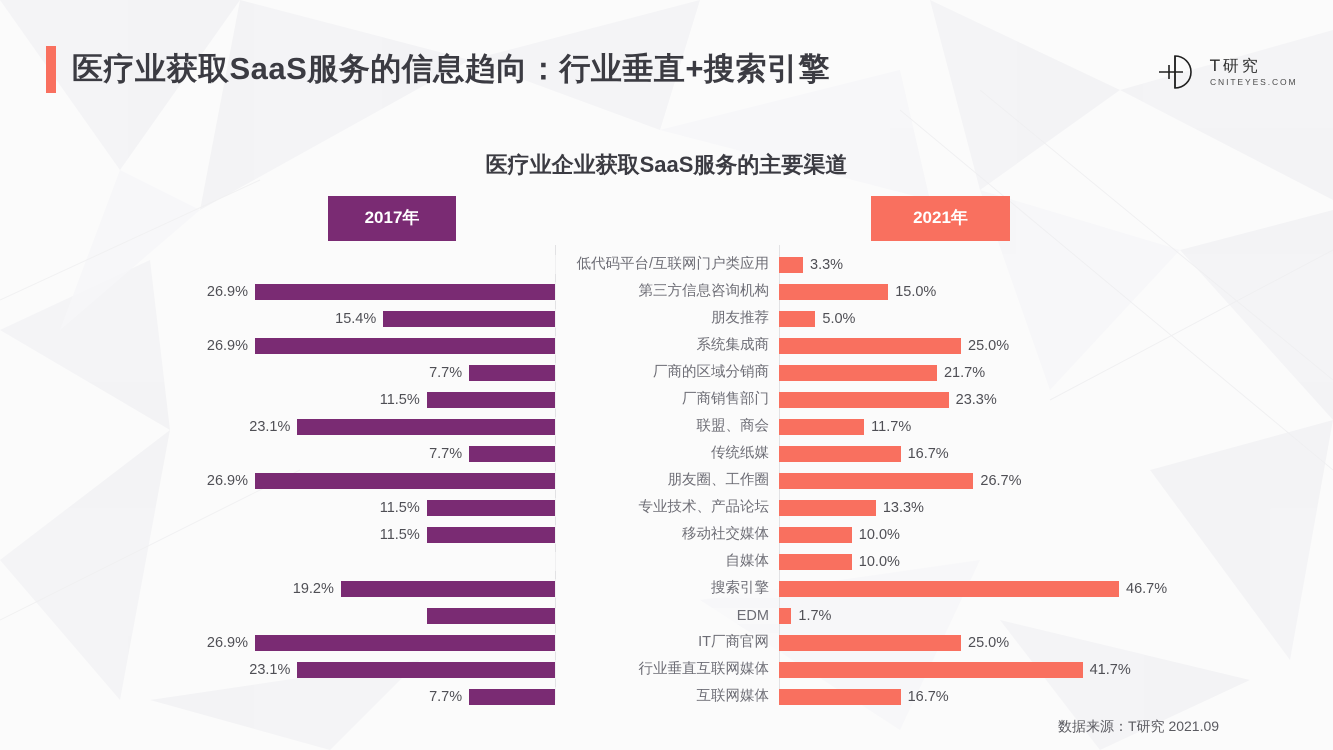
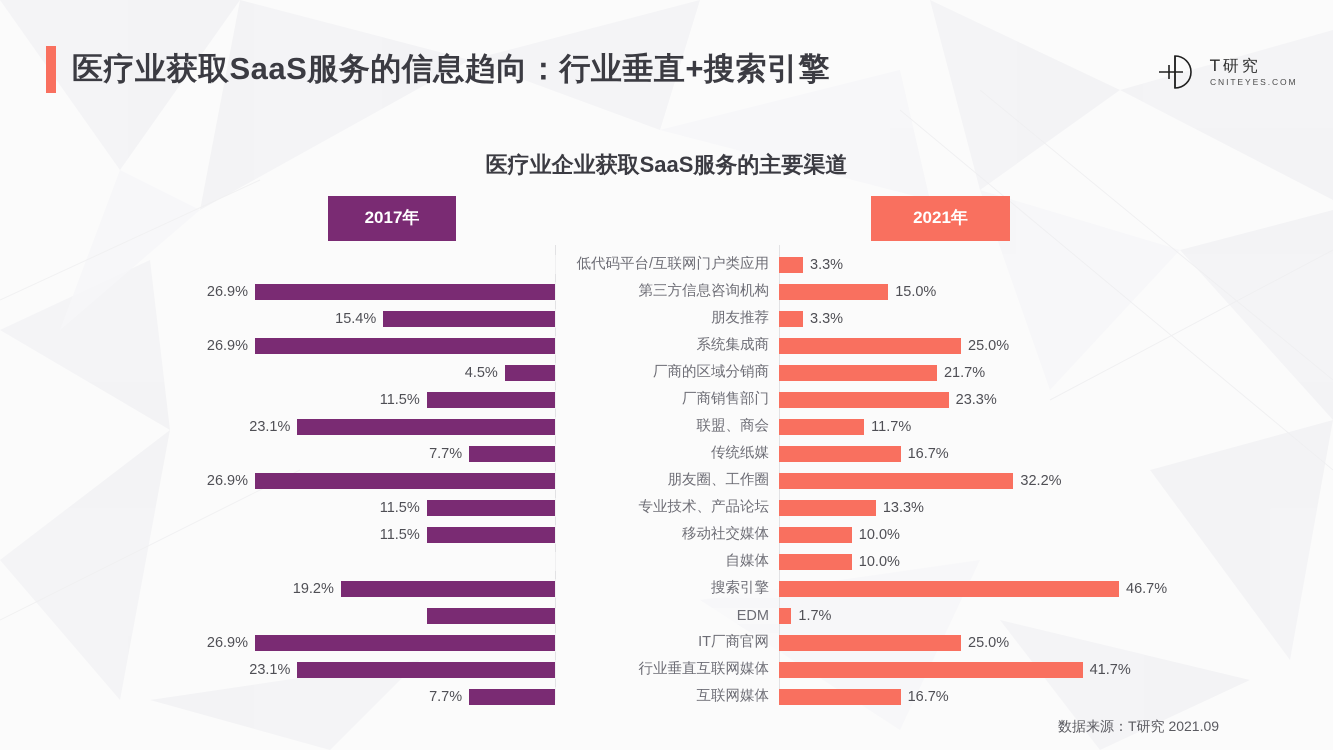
2021年/朋友推荐: 5.0% -> 3.3%
2017年/厂商的区域分销商: 7.7% -> 4.5%
2021年/朋友圈、工作圈: 26.7% -> 32.2%
